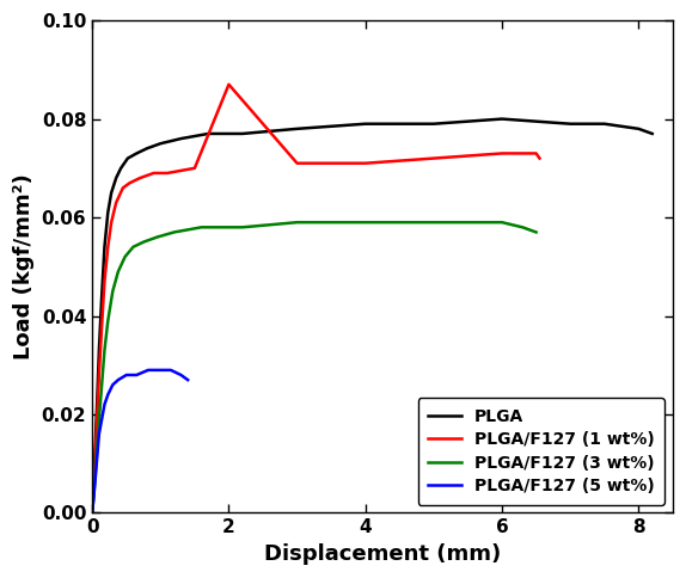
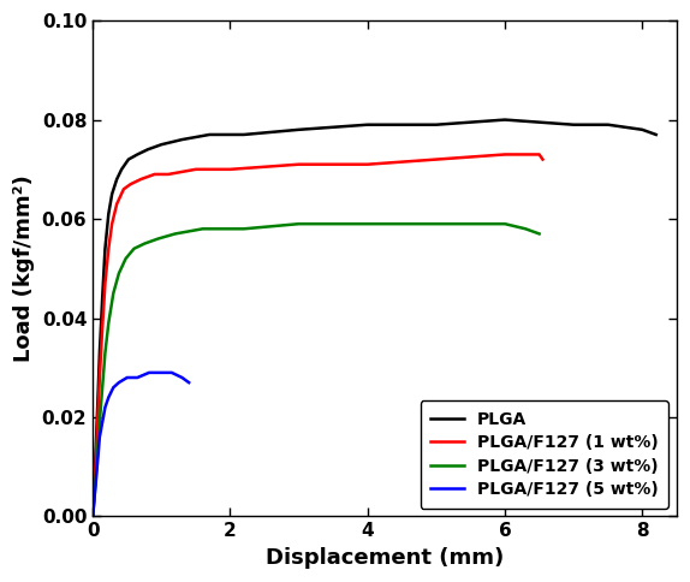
PLGA/F127 (1 wt%)/2: 0.087 -> 0.070
